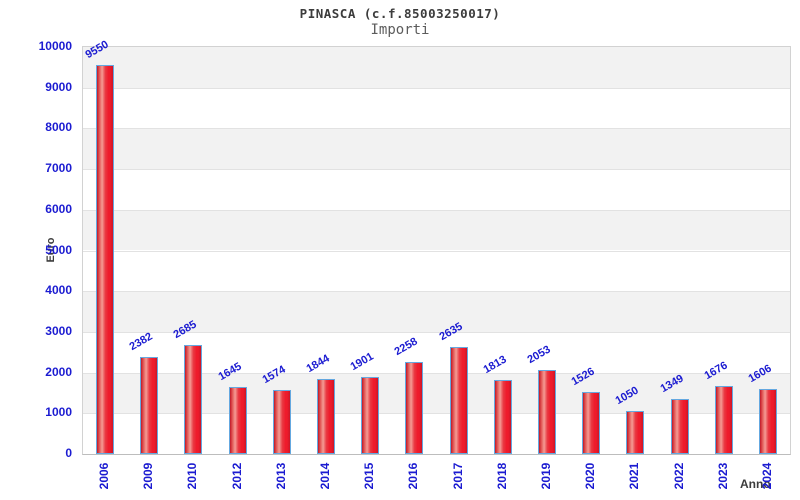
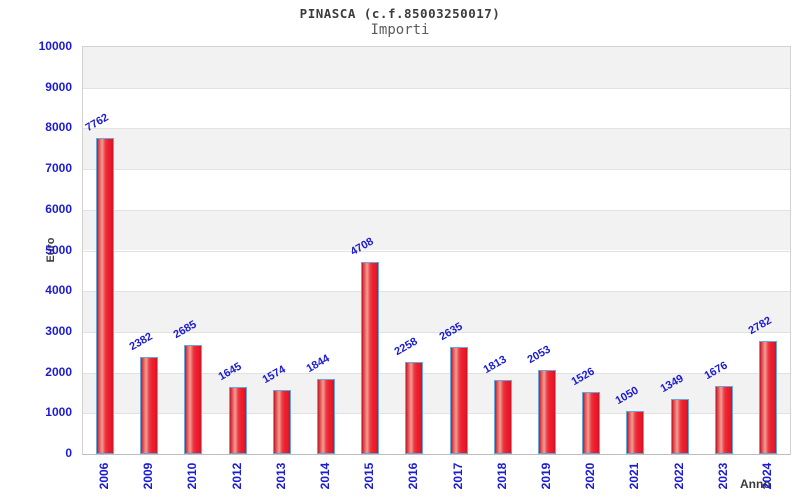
2006: 9550 -> 7762
2015: 1901 -> 4708
2024: 1606 -> 2782
